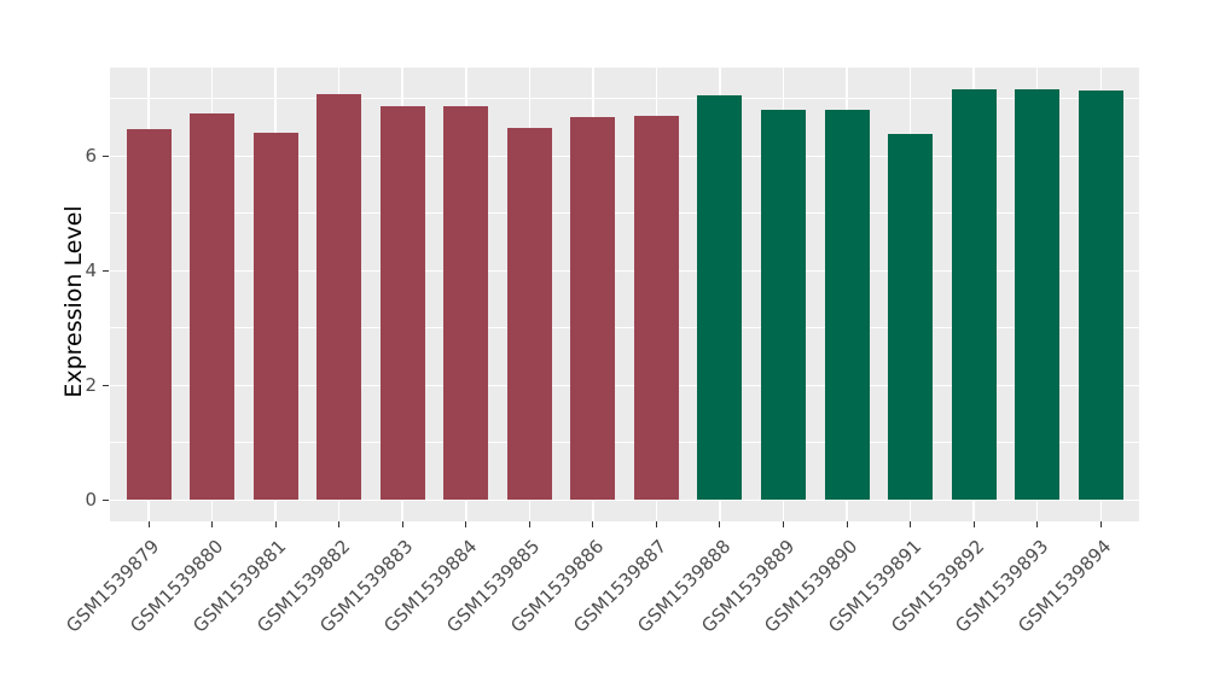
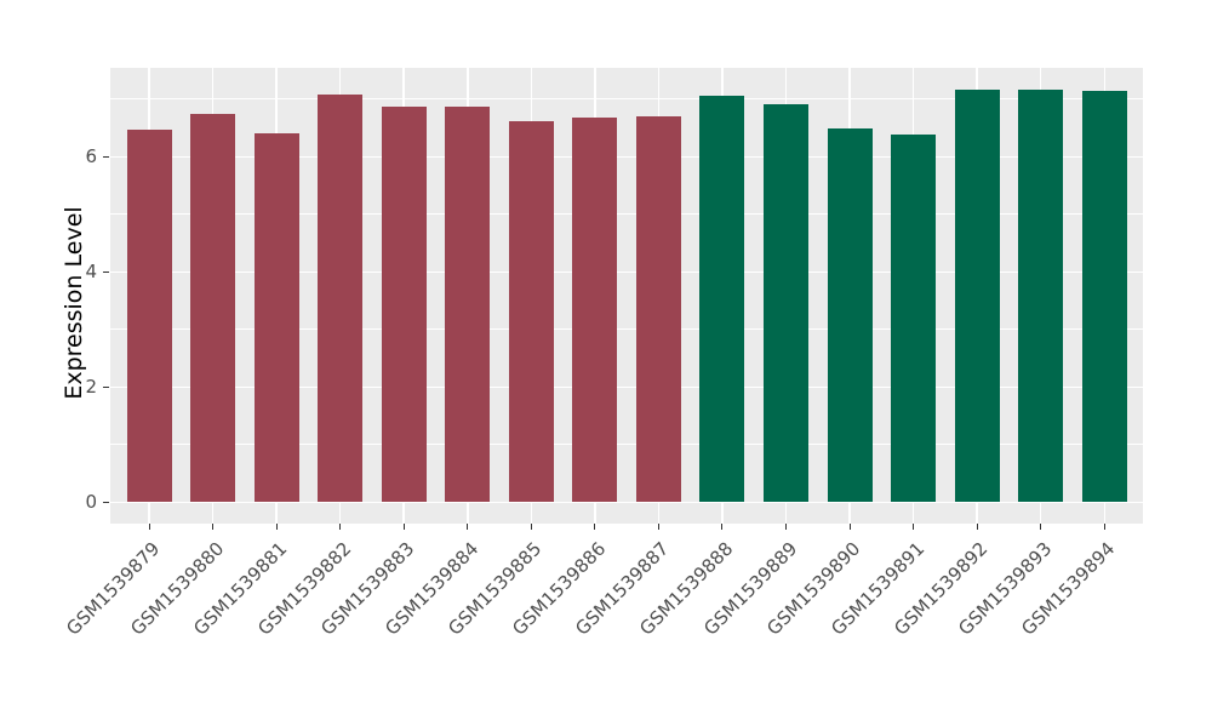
GSM1539885: 6.5 -> 6.6
GSM1539889: 6.8 -> 6.9
GSM1539890: 6.8 -> 6.5
